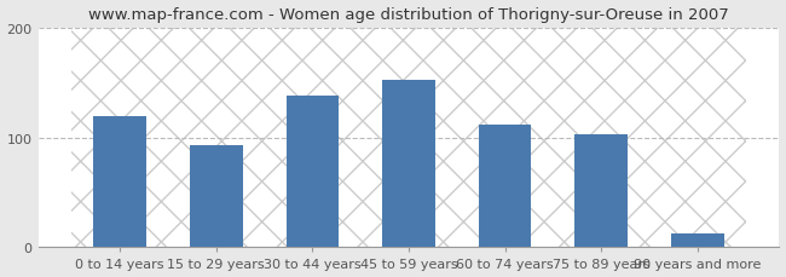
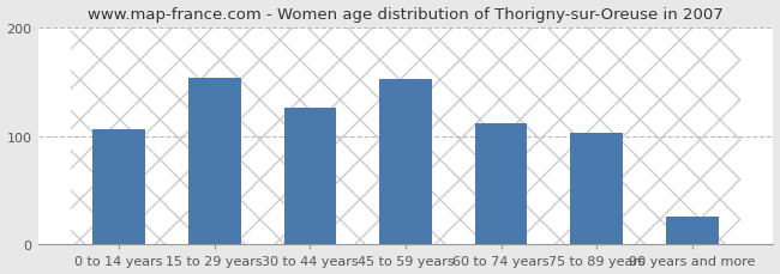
0 to 14 years: 120 -> 106
15 to 29 years: 93 -> 154
30 to 44 years: 138 -> 126
90 years and more: 13 -> 26
